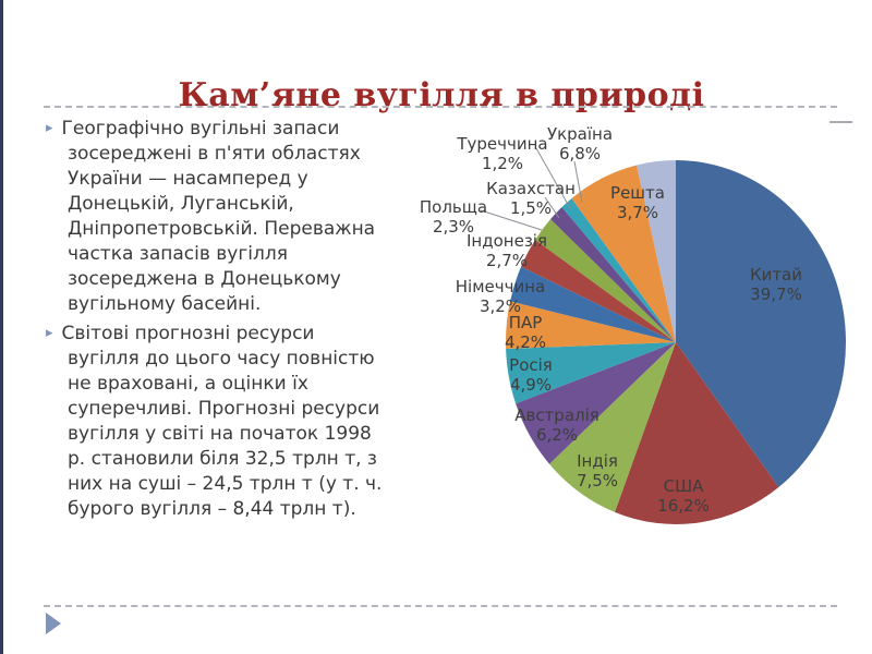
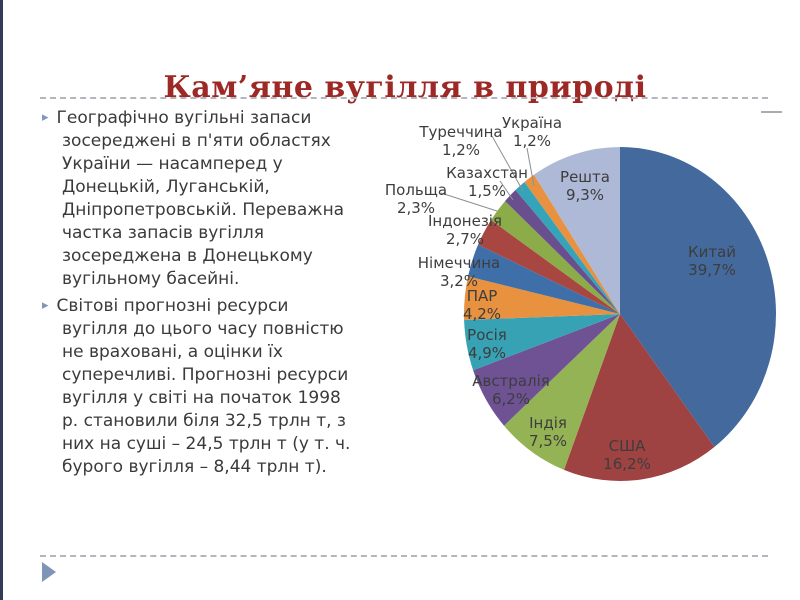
Україна: 6,8% -> 1,2%
Решта: 3,7% -> 9,3%
